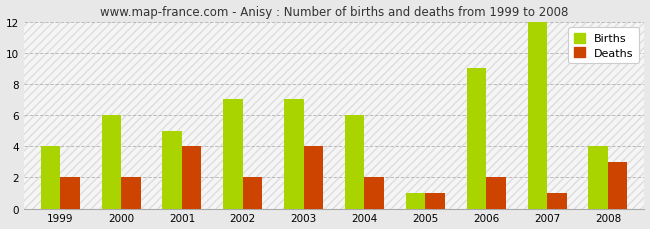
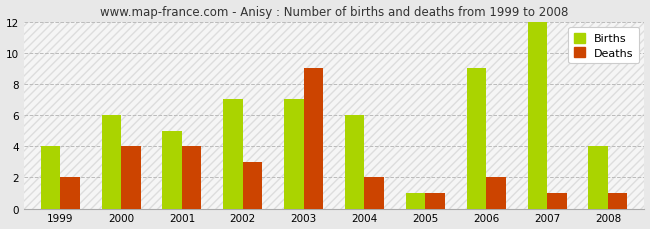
Deaths/2000: 2 -> 4
Deaths/2002: 2 -> 3
Deaths/2003: 4 -> 9
Deaths/2008: 3 -> 1
